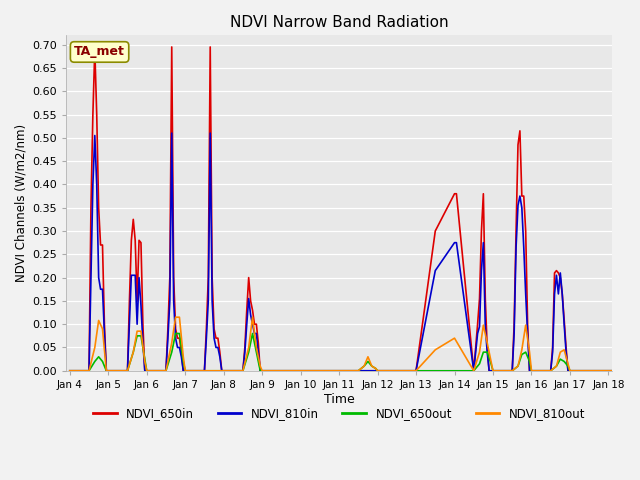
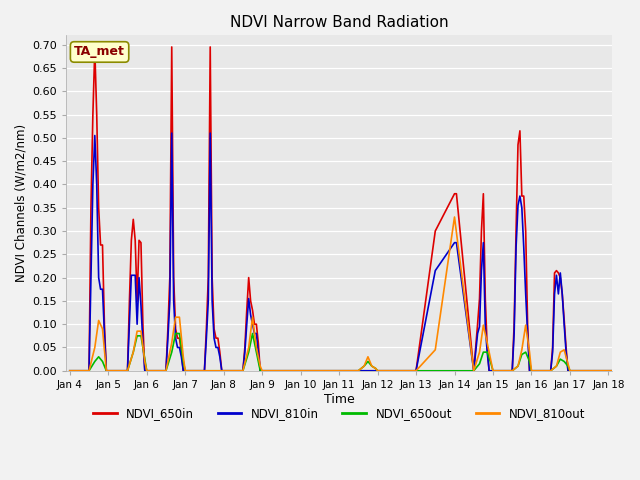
NDVI_810out/Jan 14: 0.070 -> 0.330
